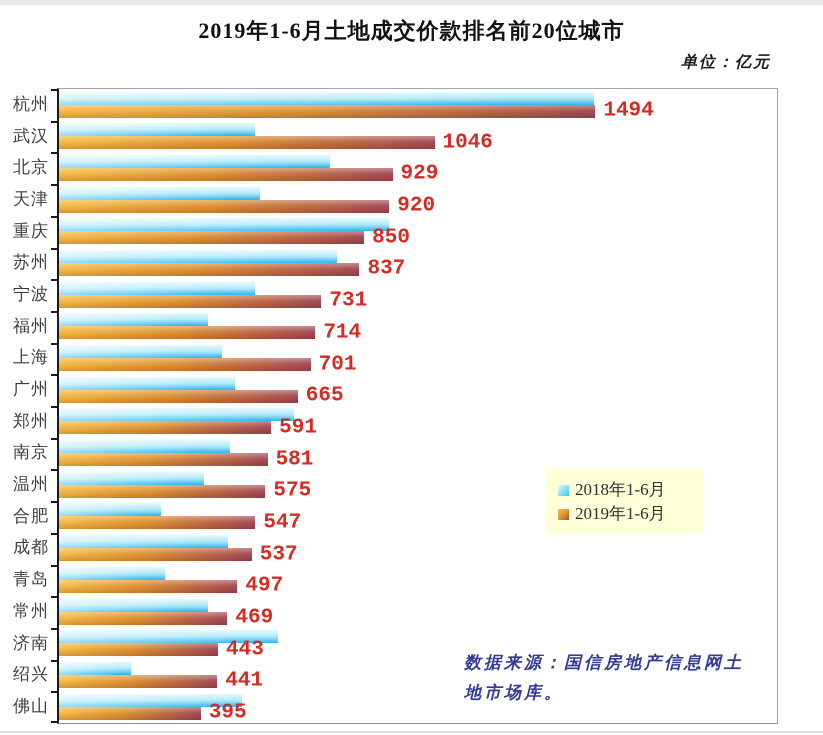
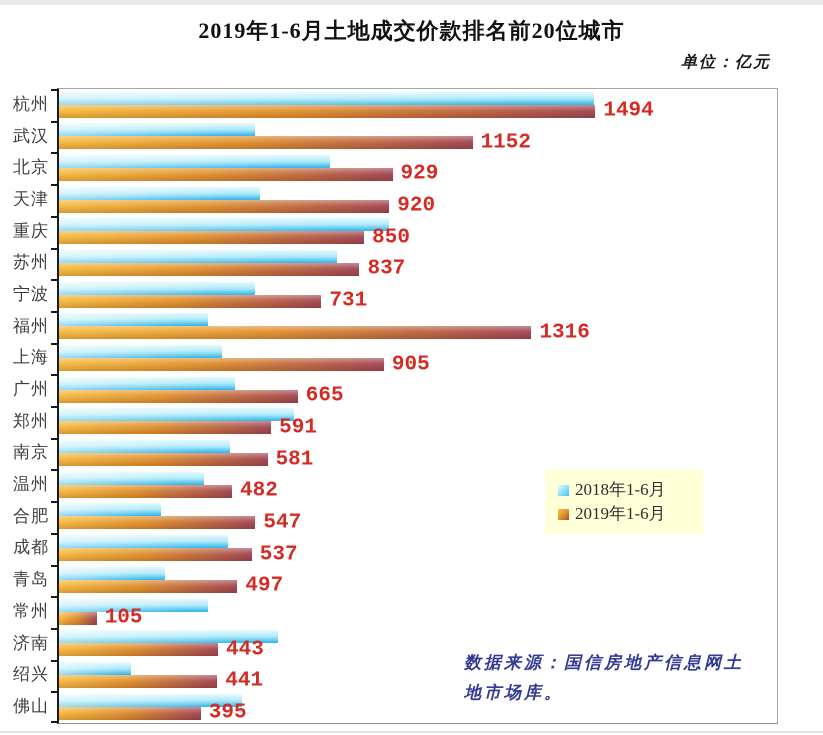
2019年1-6月/武汉: 1046 -> 1152
2019年1-6月/福州: 714 -> 1316
2019年1-6月/上海: 701 -> 905
2019年1-6月/温州: 575 -> 482
2019年1-6月/常州: 469 -> 105
